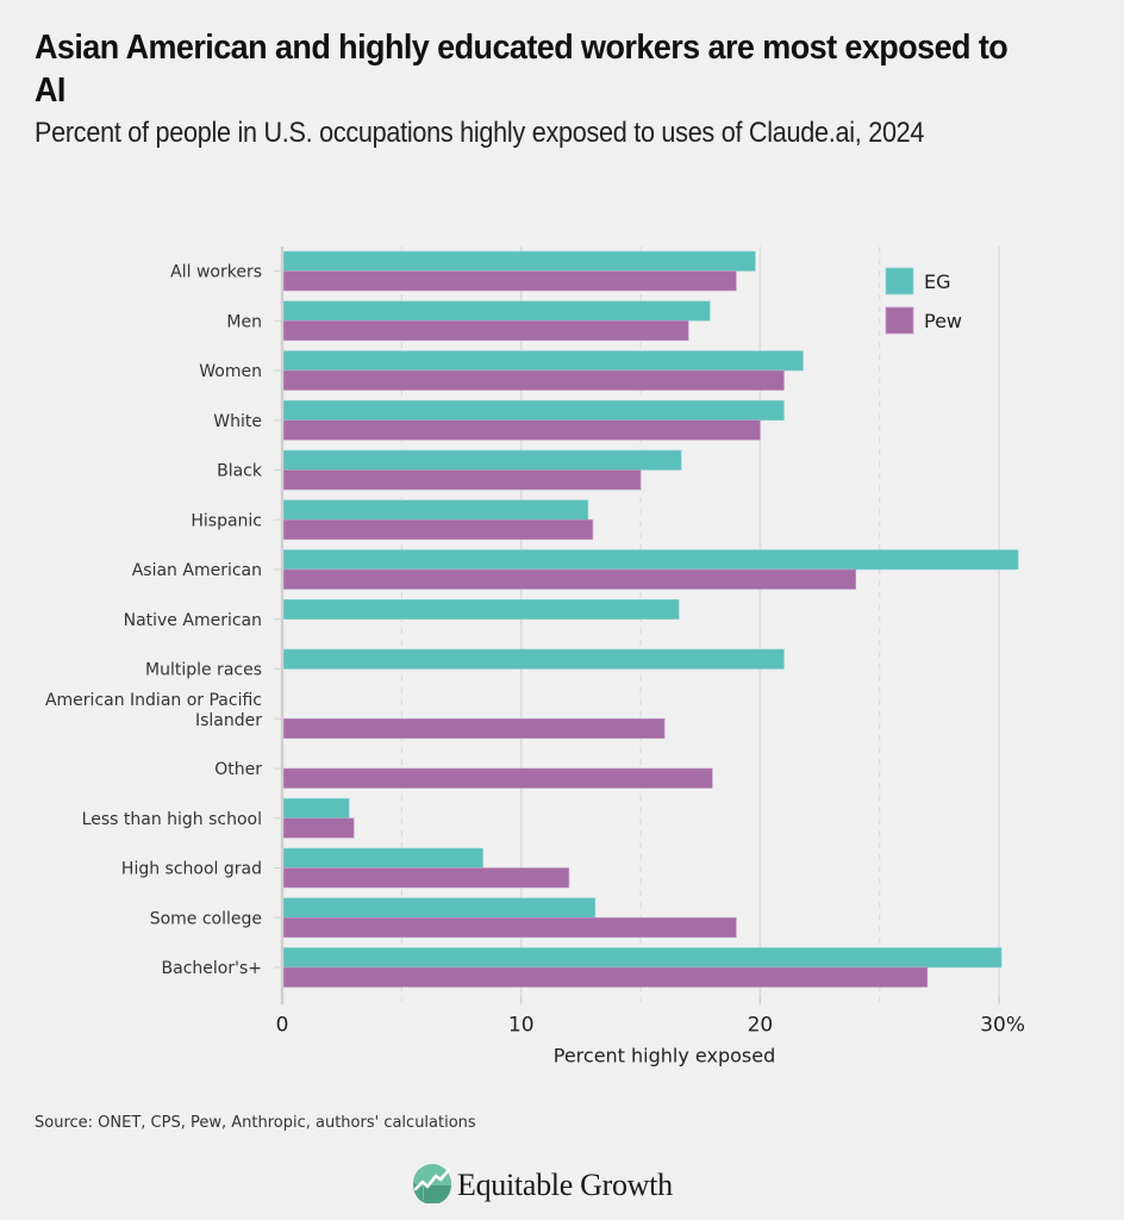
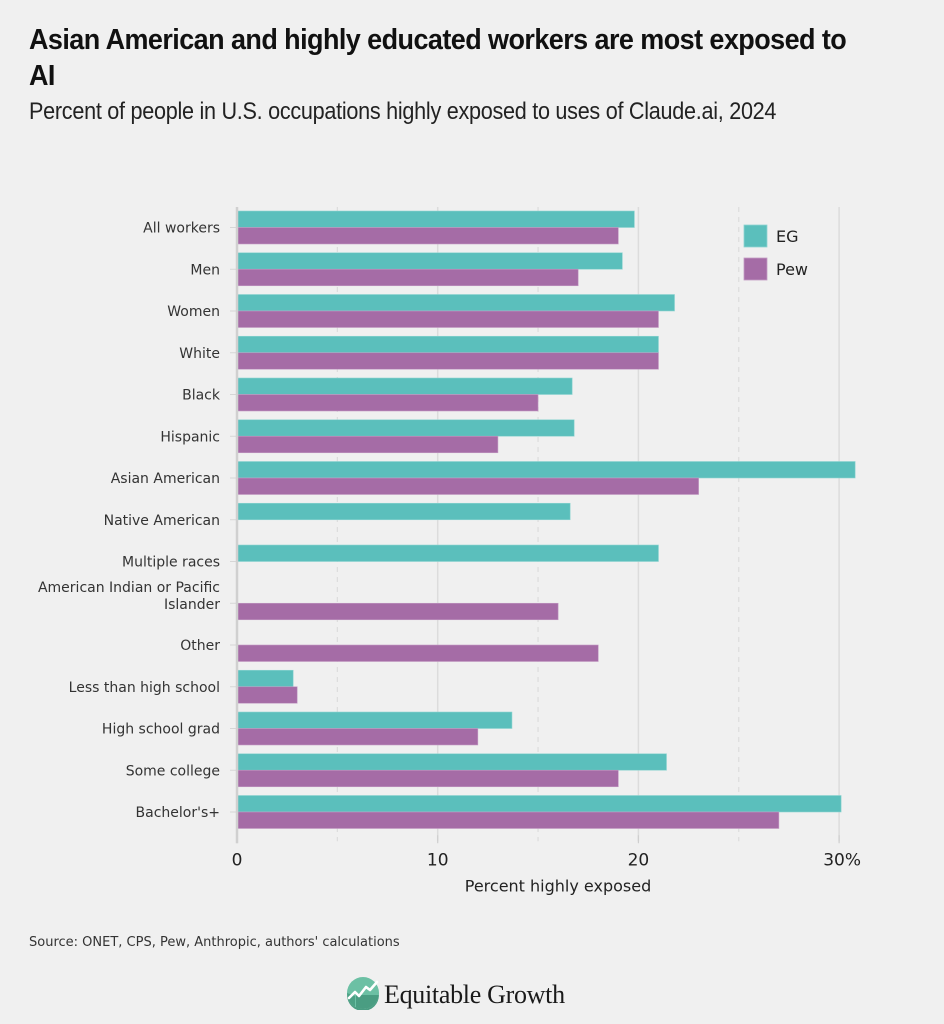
EG/Men: 17.9% -> 19.2%
Pew/White: 20% -> 21%
EG/Hispanic: 12.8% -> 16.8%
Pew/Asian American: 24% -> 23%
EG/High school grad: 8.4% -> 13.7%
EG/Some college: 13.1% -> 21.4%
